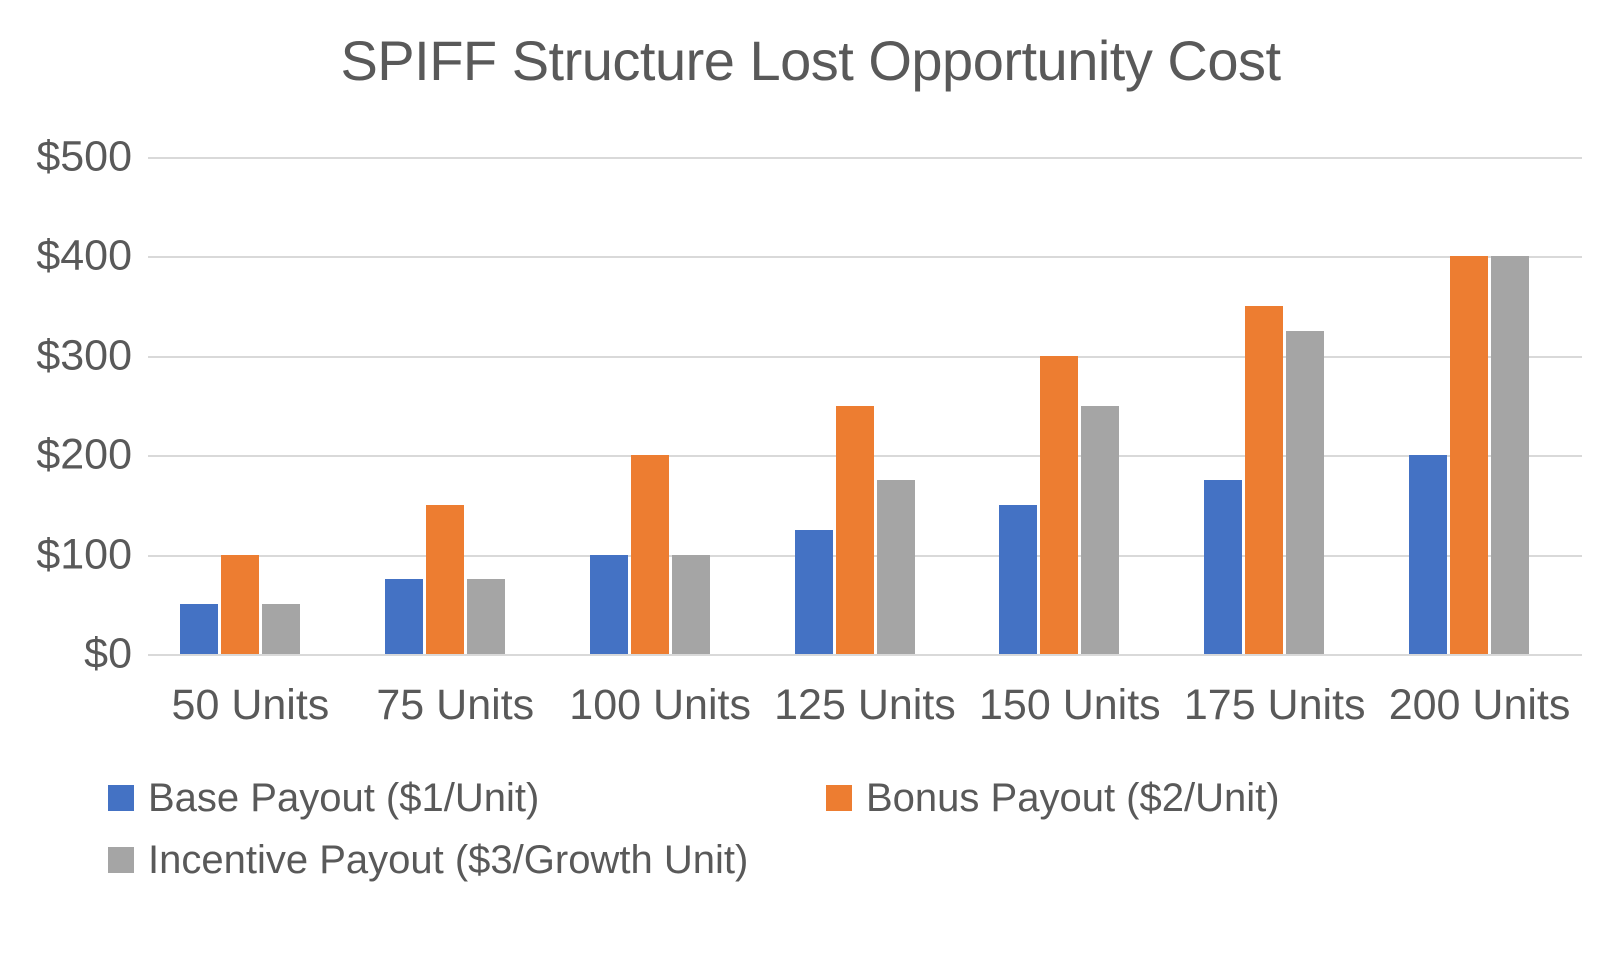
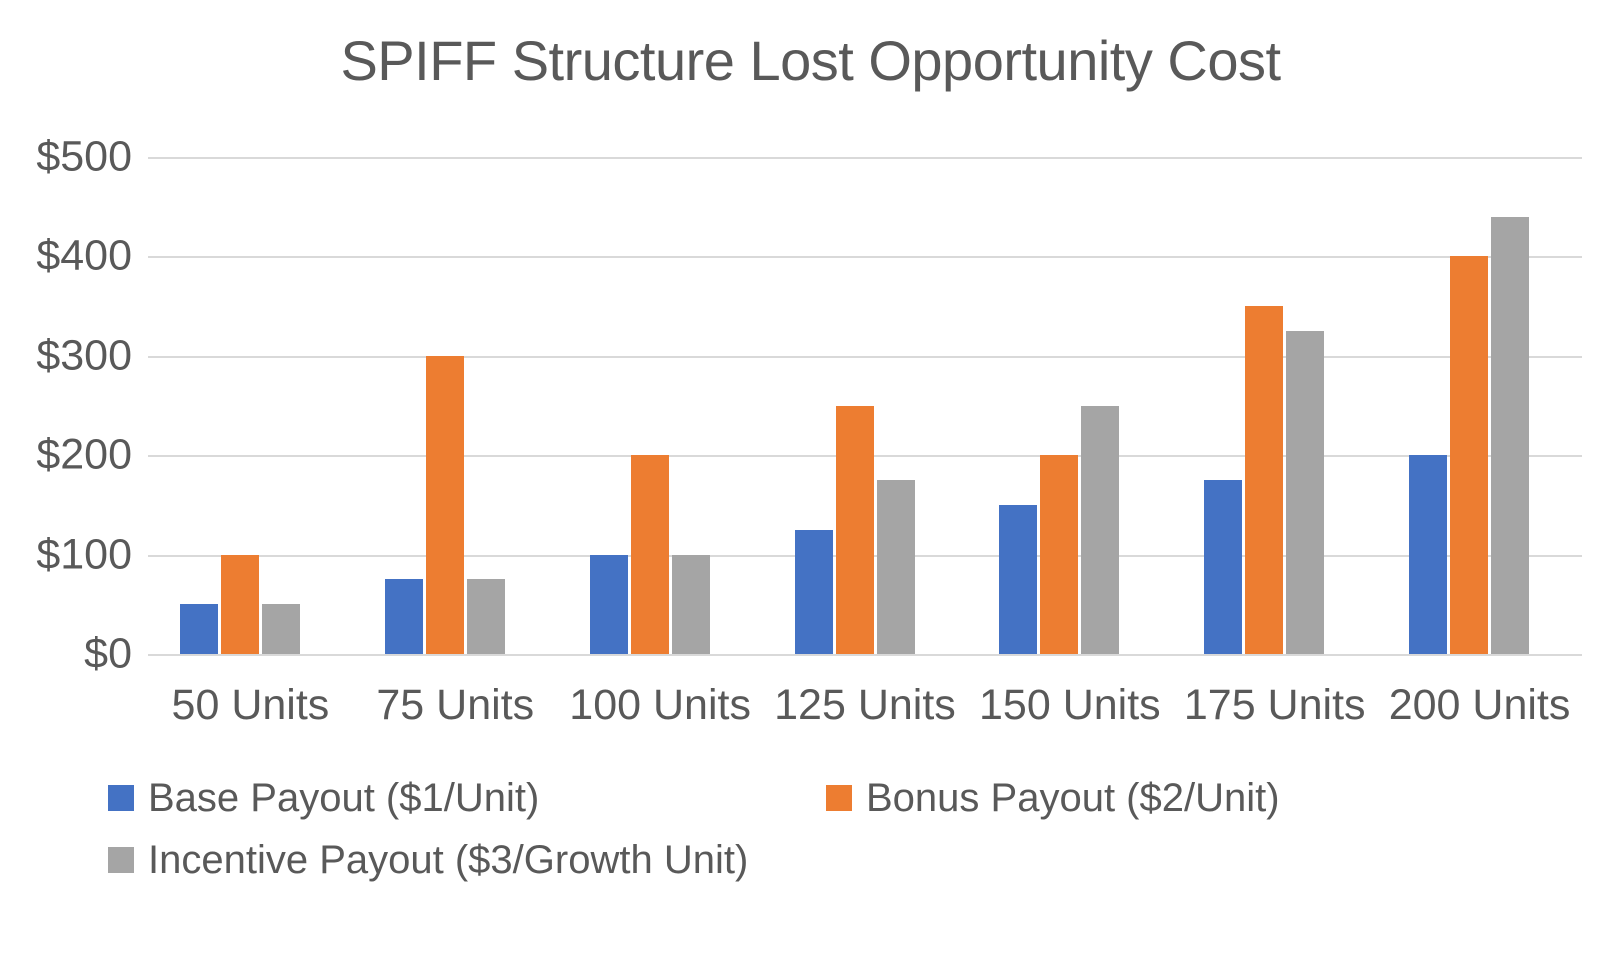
Bonus Payout ($2/Unit)/75 Units: $150 -> $300
Bonus Payout ($2/Unit)/150 Units: $300 -> $200
Incentive Payout ($3/Growth Unit)/200 Units: $400 -> $440
